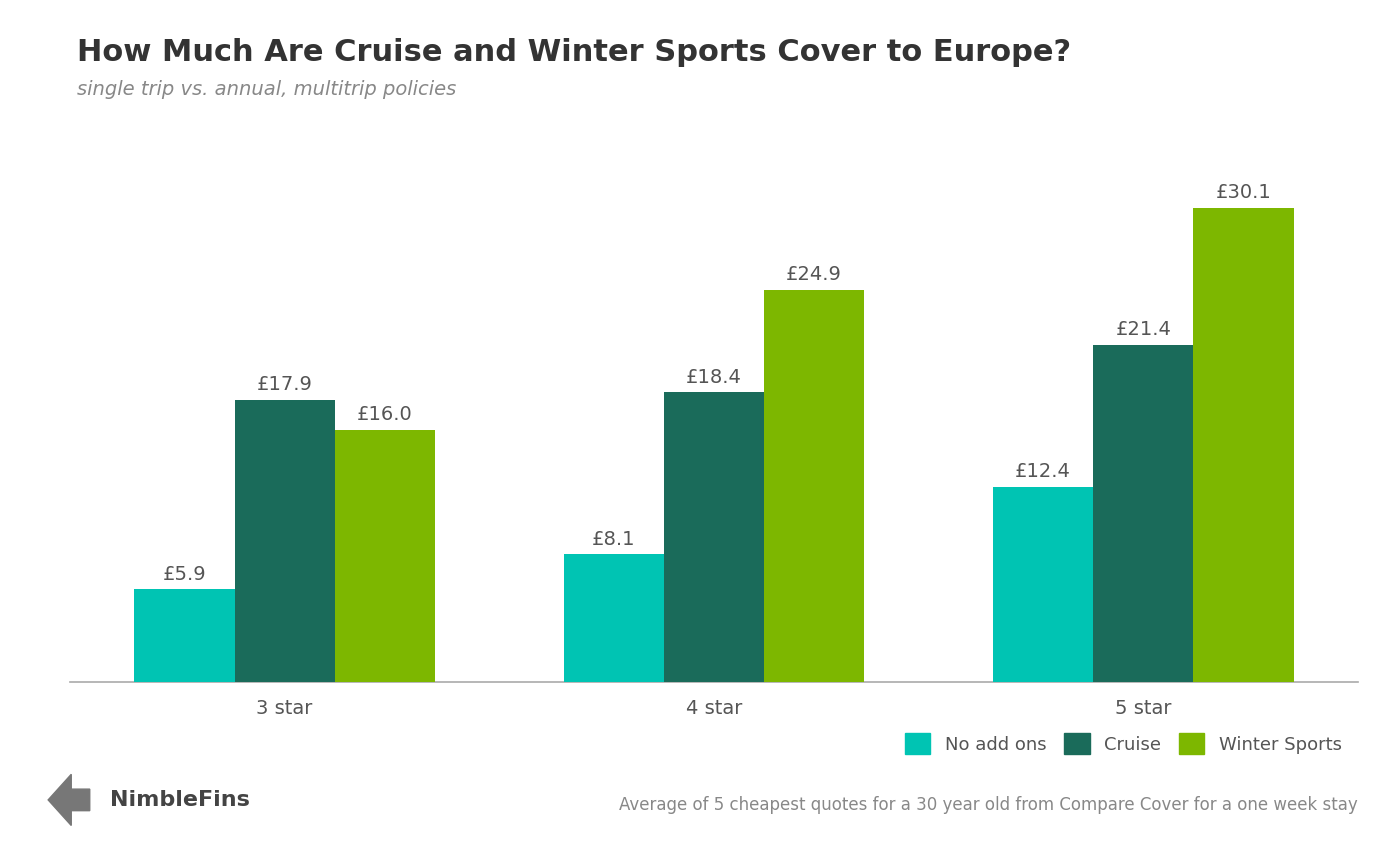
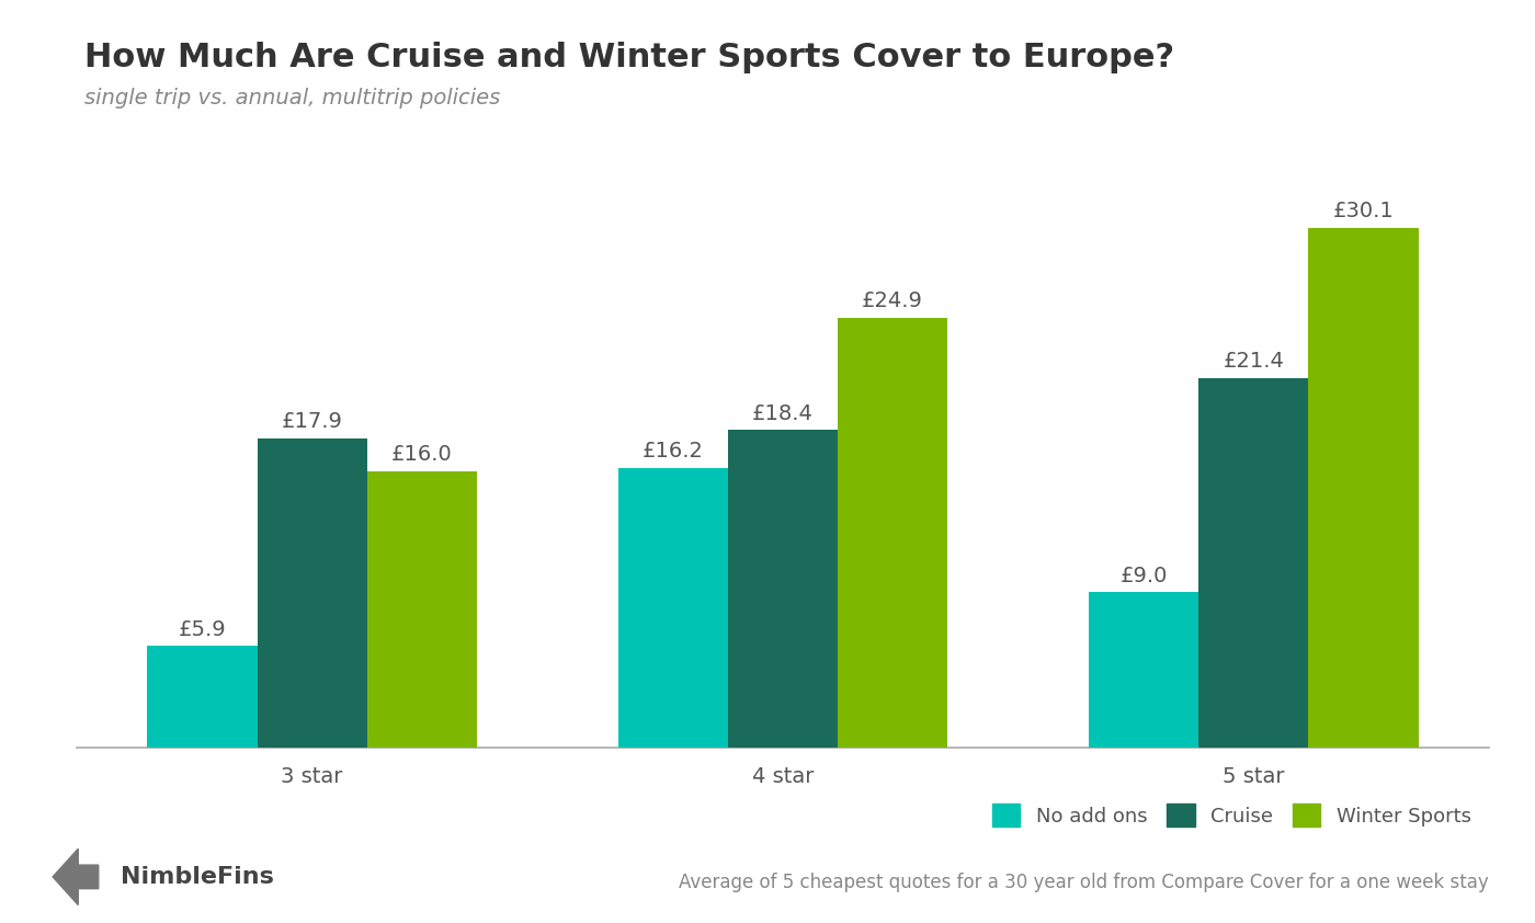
No add ons/4 star: £8.1 -> £16.2
No add ons/5 star: £12.4 -> £9.0
